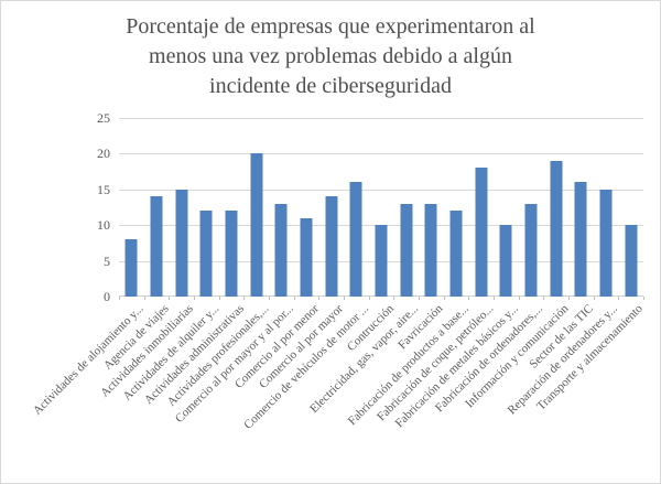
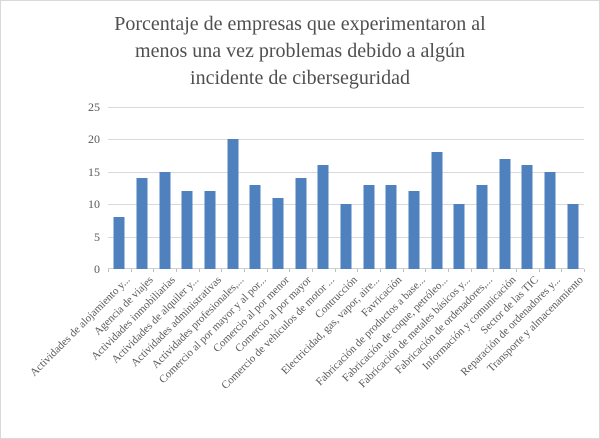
Información y comunicación: 19 -> 17
